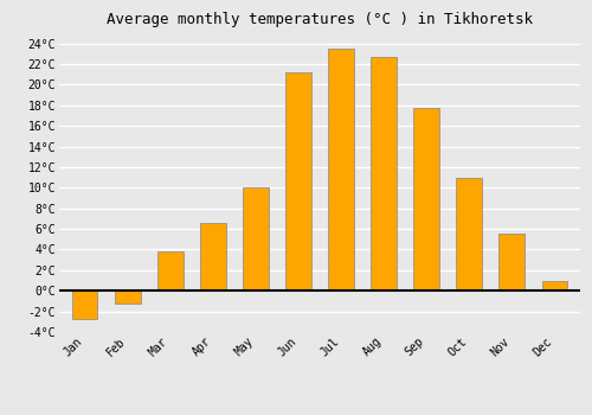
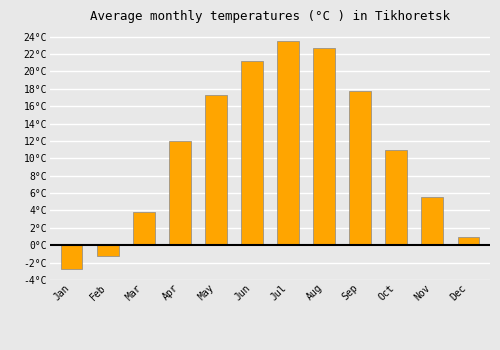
Apr: 6.6°C -> 12.0°C
May: 10.0°C -> 17.3°C
